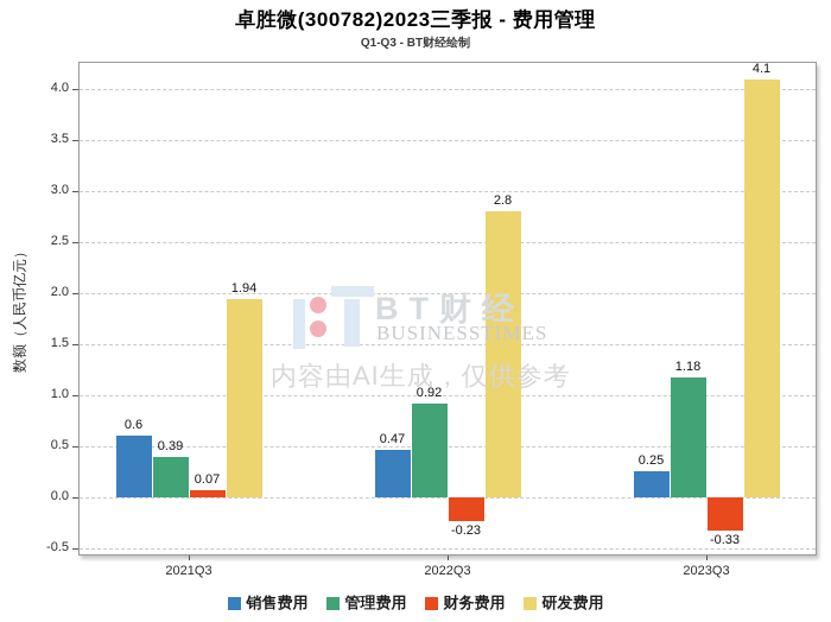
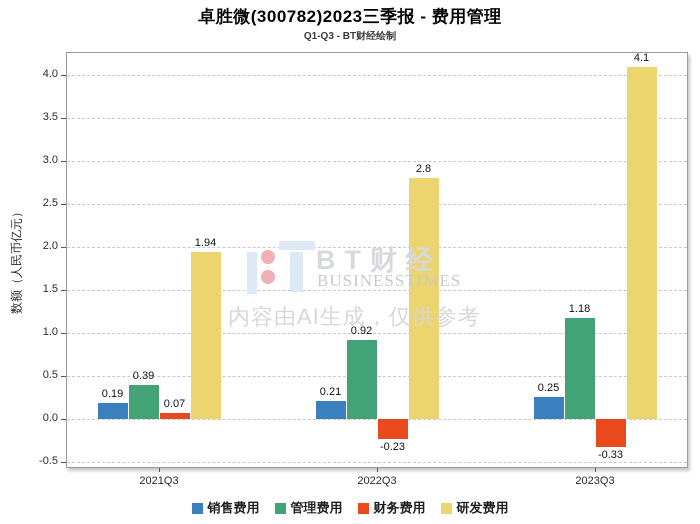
销售费用/2021Q3: 0.6 -> 0.19
销售费用/2022Q3: 0.47 -> 0.21
